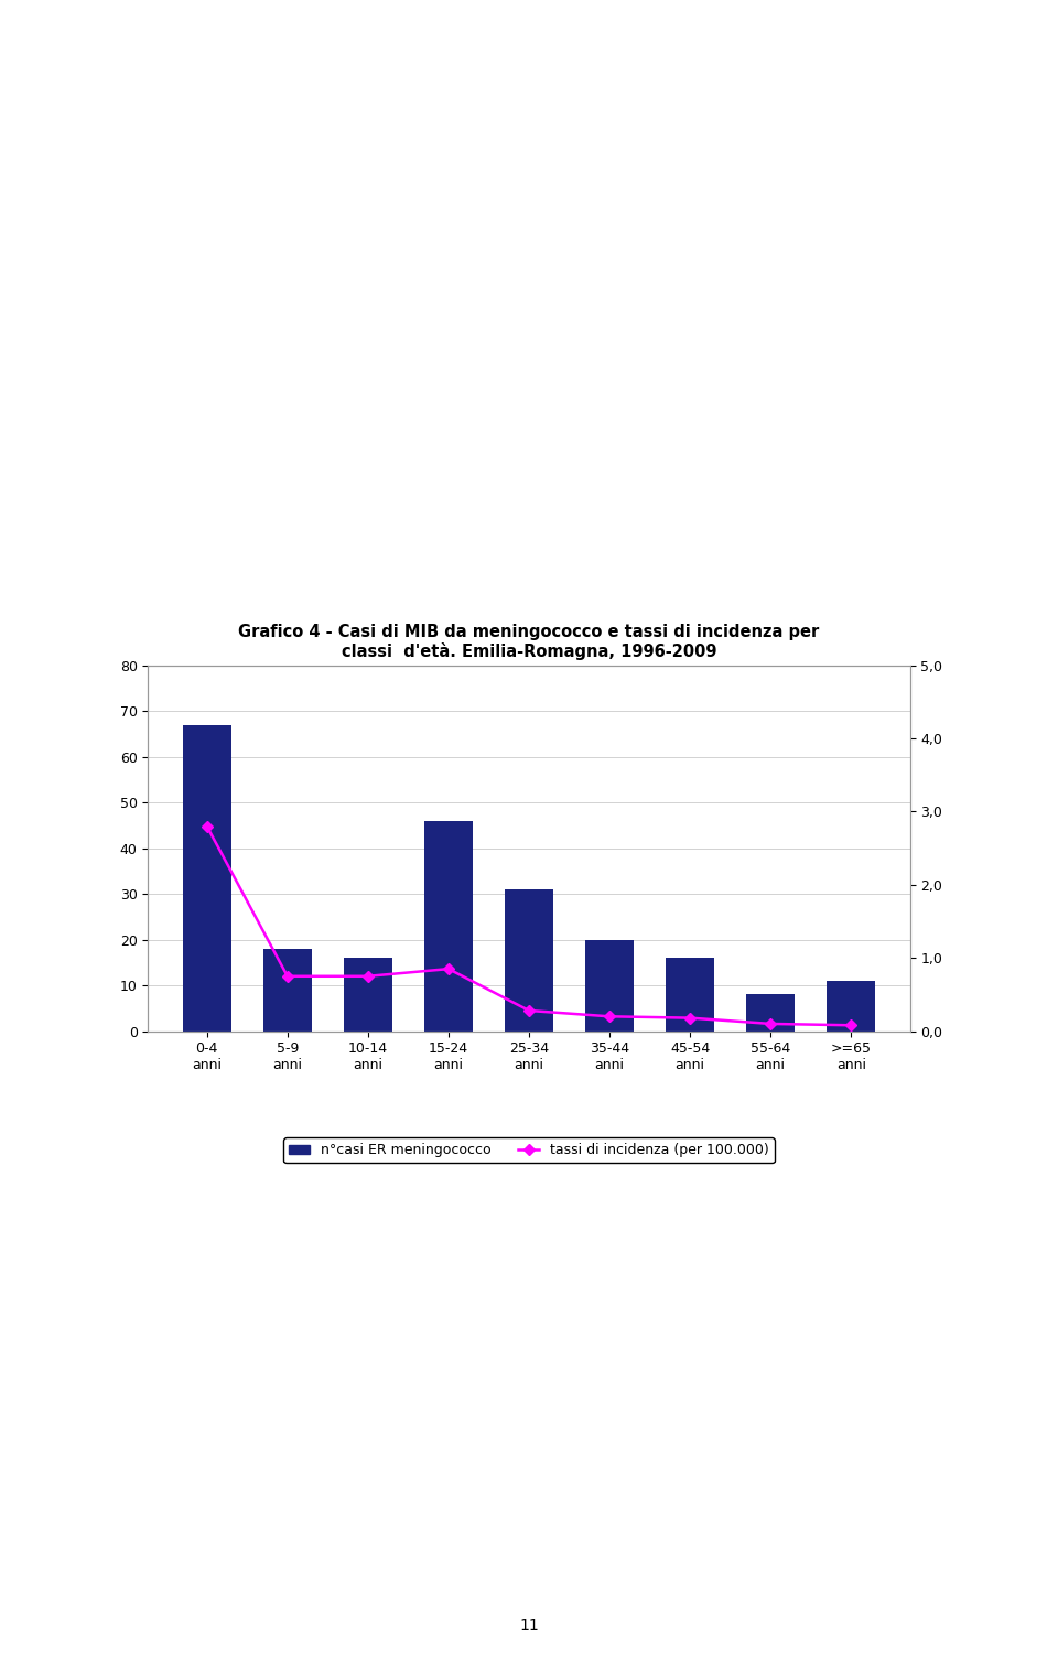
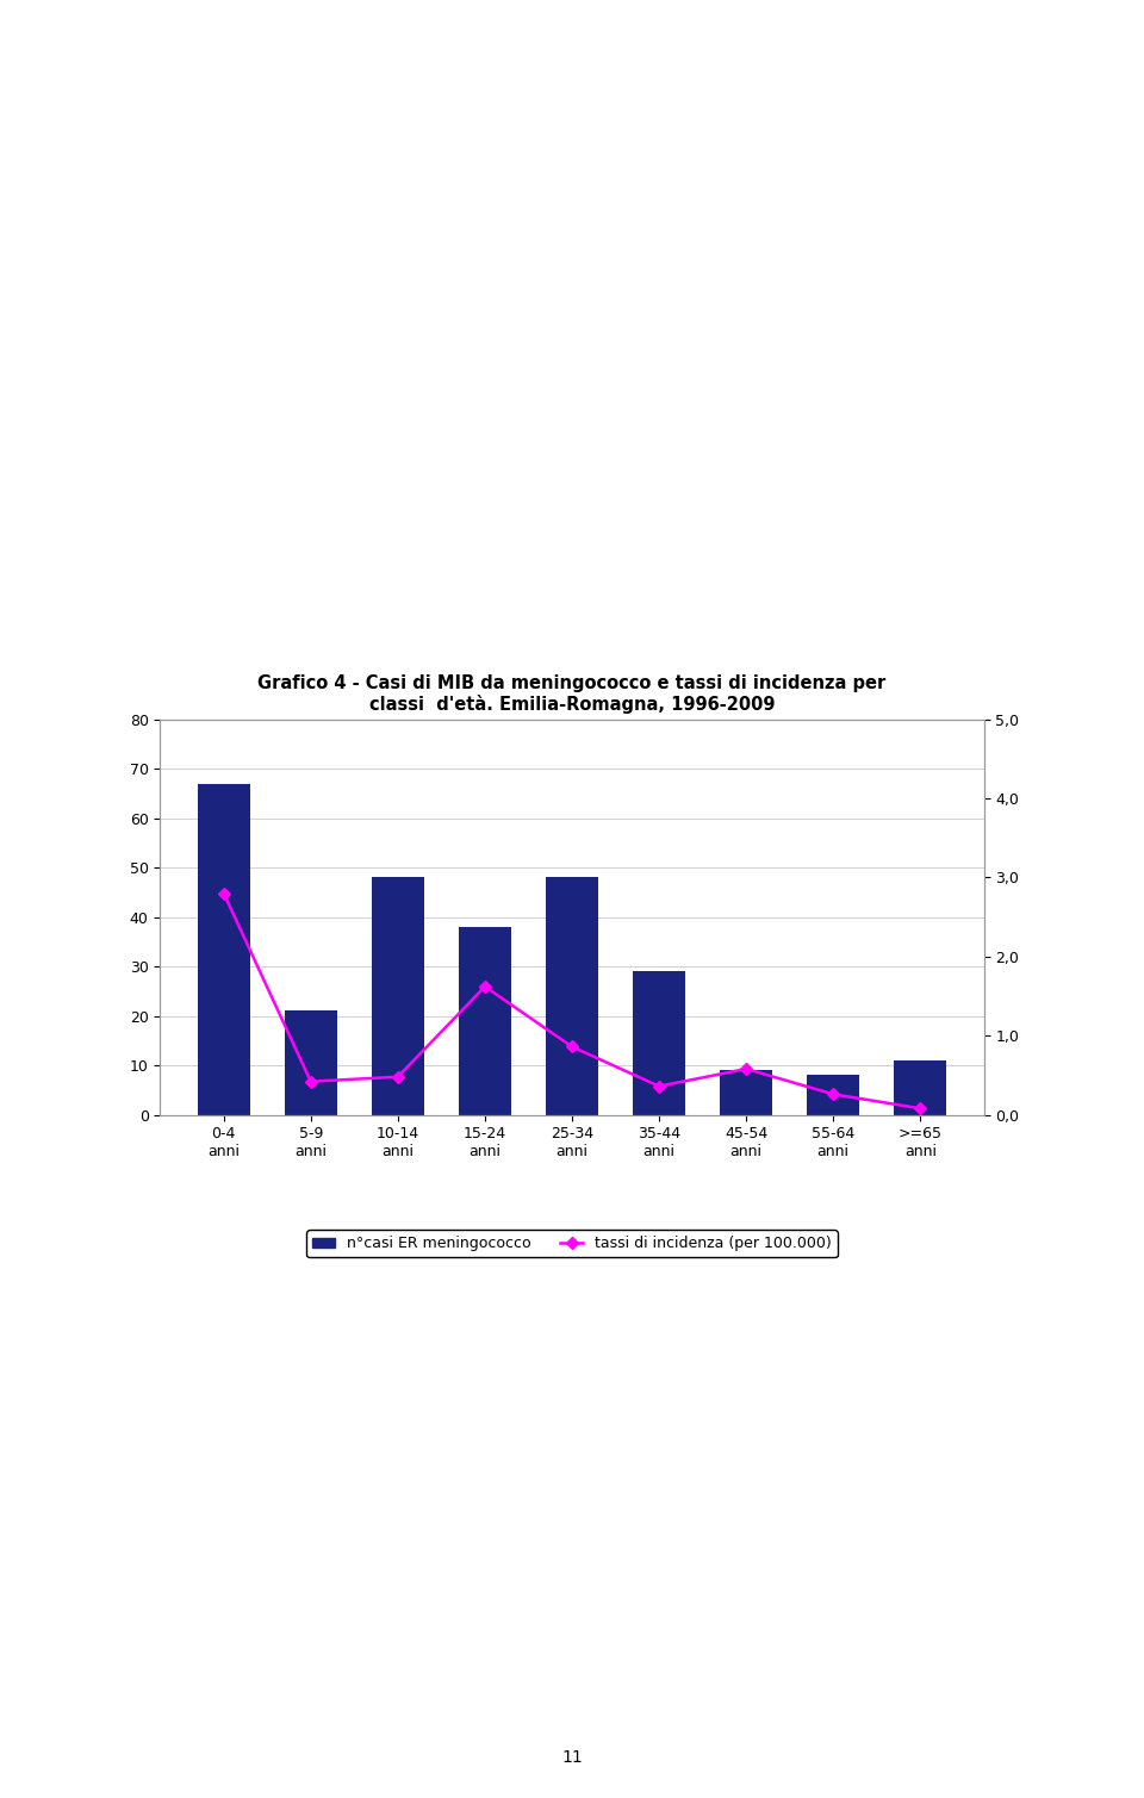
n°casi ER meningococco/5-9 anni: 18 -> 21
tassi di incidenza (per 100.000)/5-9 anni: 0,75 -> 0,42
n°casi ER meningococco/10-14 anni: 16 -> 48
tassi di incidenza (per 100.000)/10-14 anni: 0,75 -> 0,48
n°casi ER meningococco/15-24 anni: 46 -> 38
tassi di incidenza (per 100.000)/15-24 anni: 0,85 -> 1,62
n°casi ER meningococco/25-34 anni: 31 -> 48
tassi di incidenza (per 100.000)/25-34 anni: 0,28 -> 0,86
n°casi ER meningococco/35-44 anni: 20 -> 29
tassi di incidenza (per 100.000)/35-44 anni: 0,20 -> 0,36
n°casi ER meningococco/45-54 anni: 16 -> 9
tassi di incidenza (per 100.000)/45-54 anni: 0,18 -> 0,58
tassi di incidenza (per 100.000)/55-64 anni: 0,10 -> 0,26
